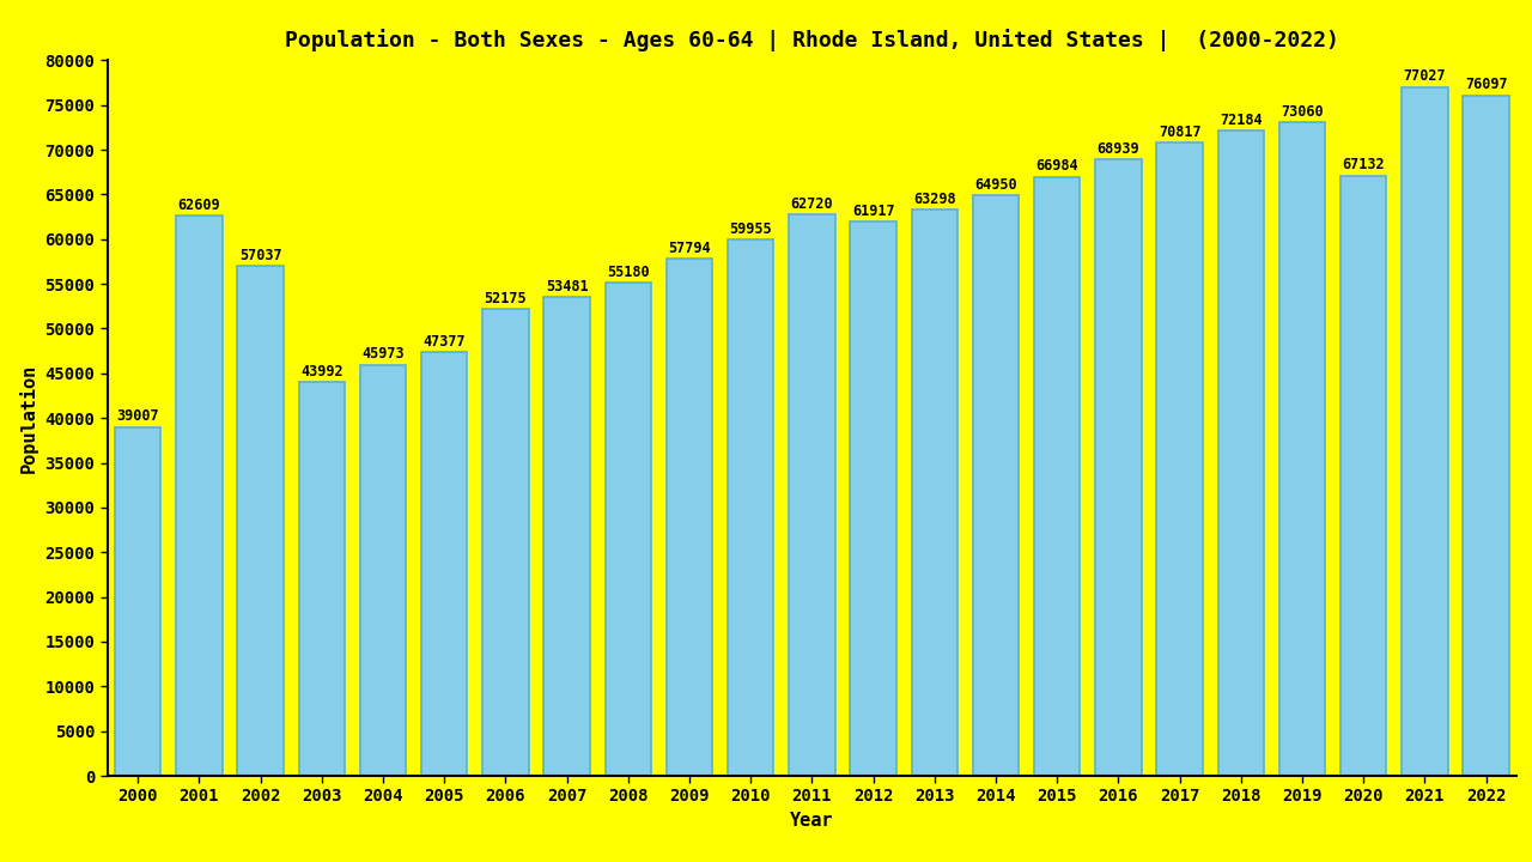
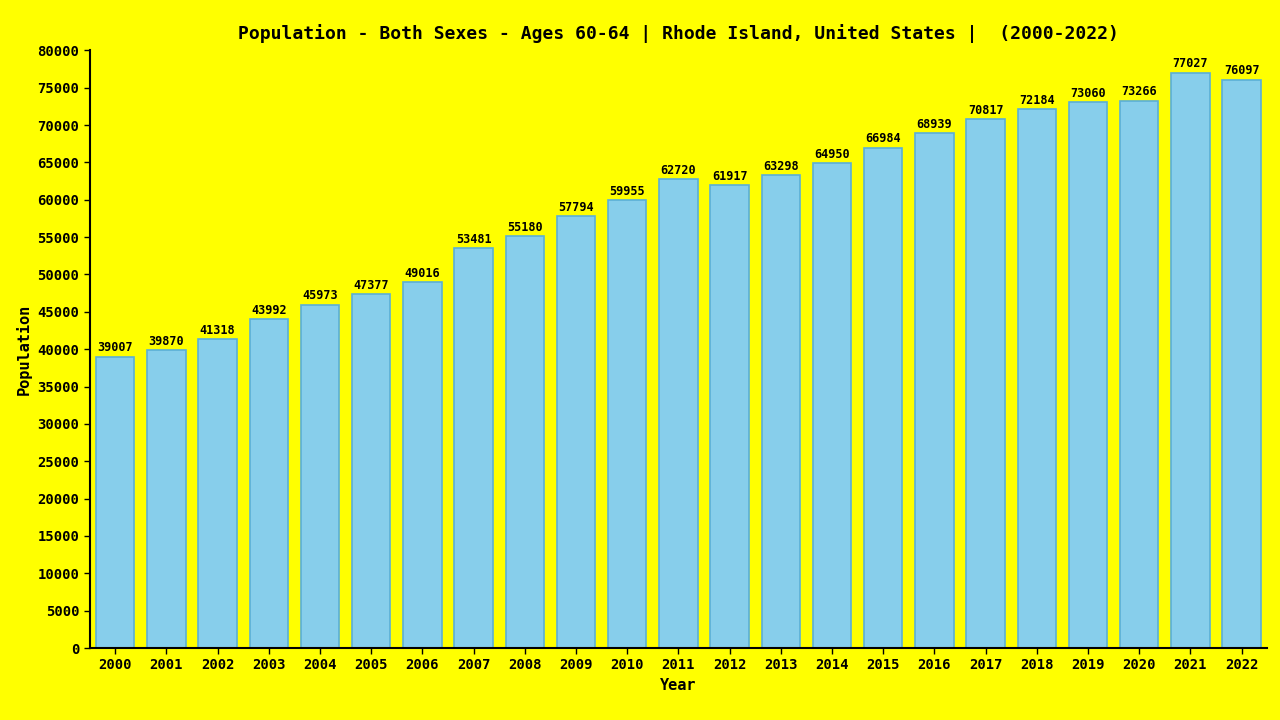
2001: 62609 -> 39870
2002: 57037 -> 41318
2006: 52175 -> 49016
2020: 67132 -> 73266
